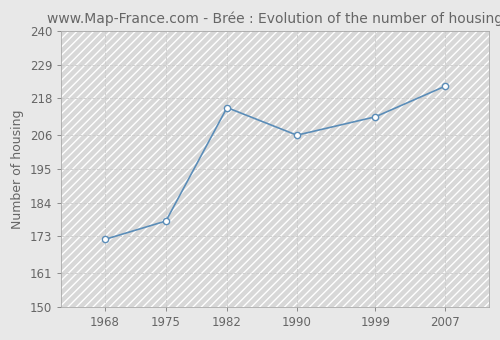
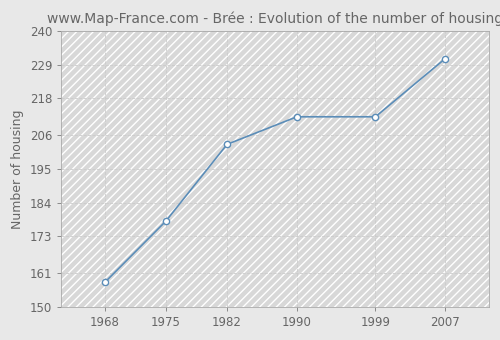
1968: 172 -> 158
1982: 215 -> 203
1990: 206 -> 212
2007: 222 -> 231
